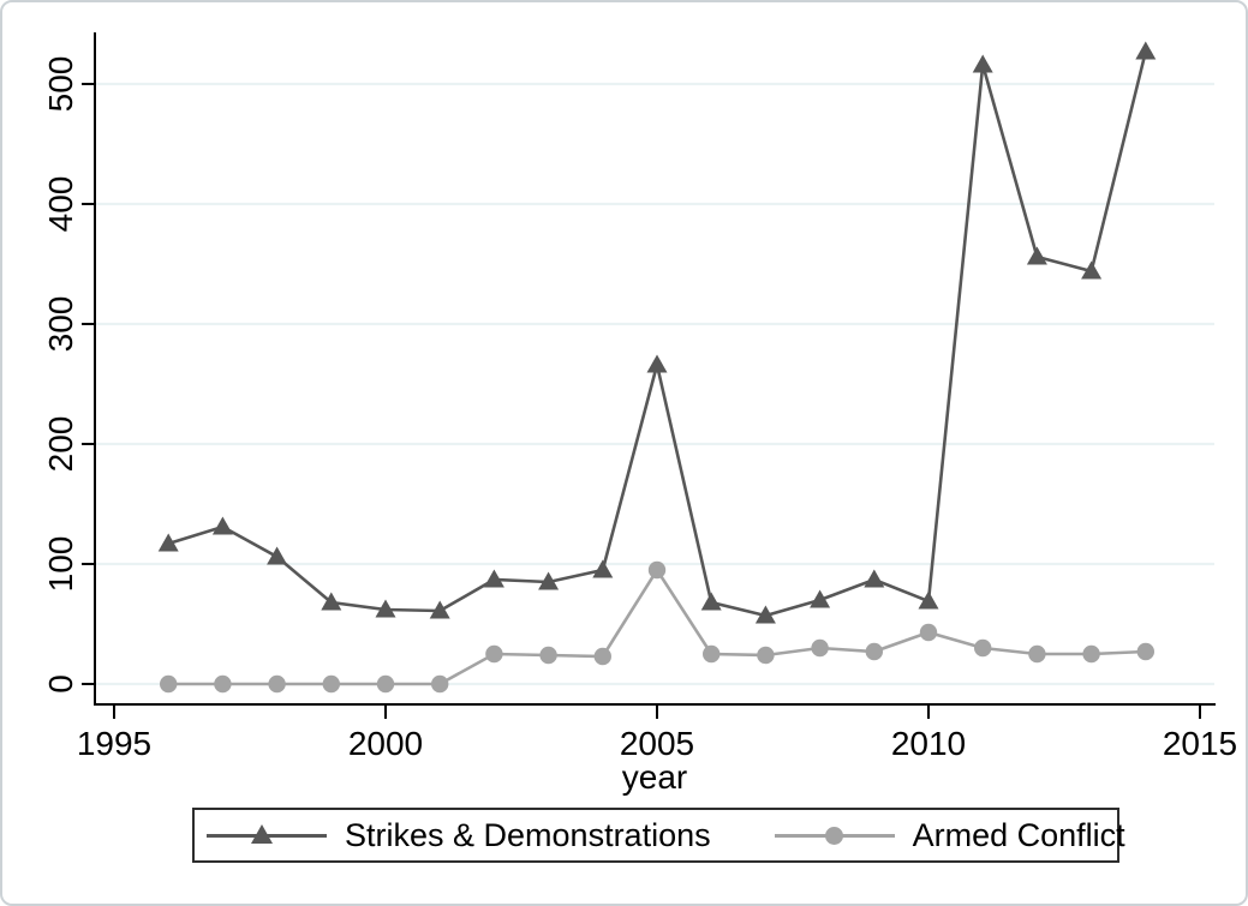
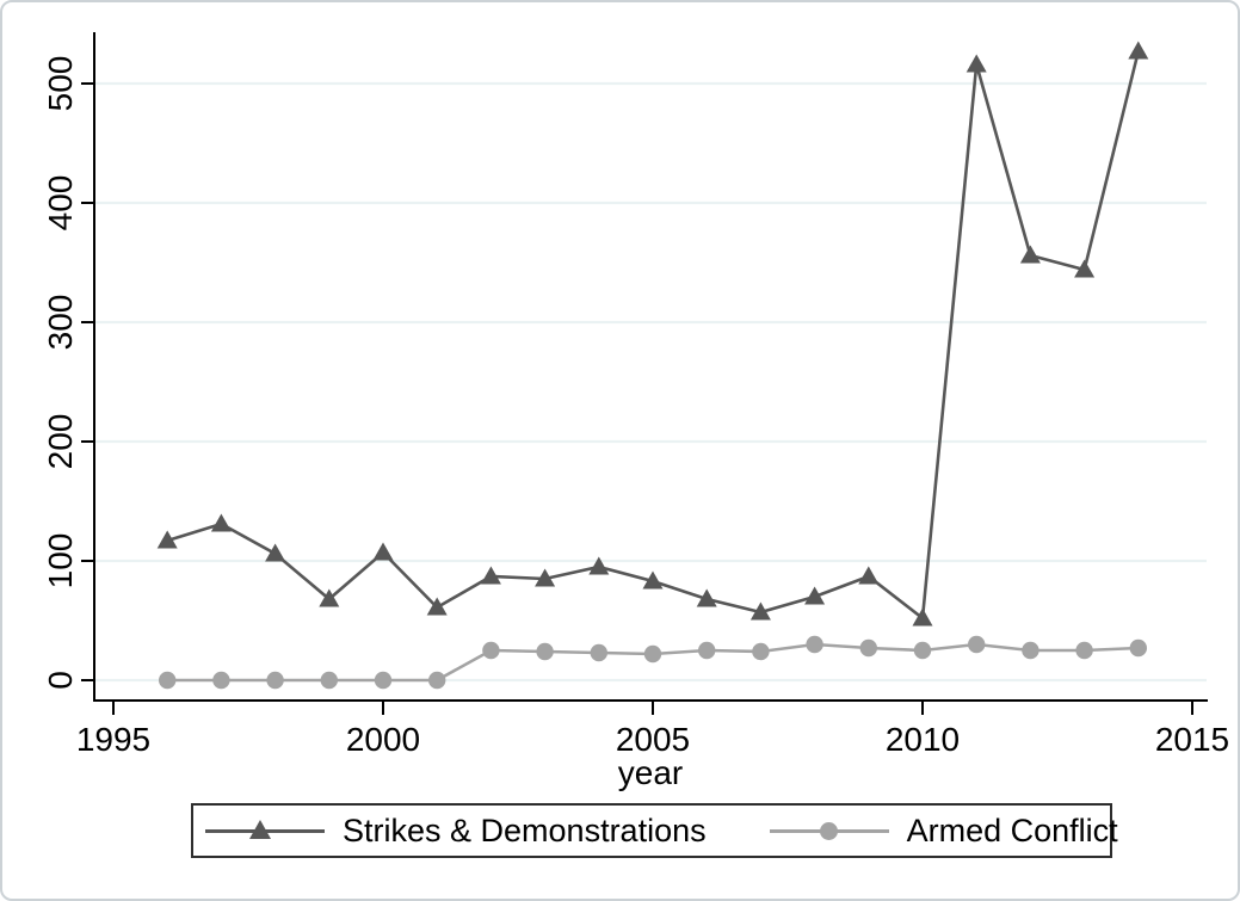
Strikes & Demonstrations/2000: 62 -> 107
Strikes & Demonstrations/2005: 266 -> 83
Armed Conflict/2005: 95 -> 22
Strikes & Demonstrations/2010: 69 -> 52
Armed Conflict/2010: 43 -> 25
